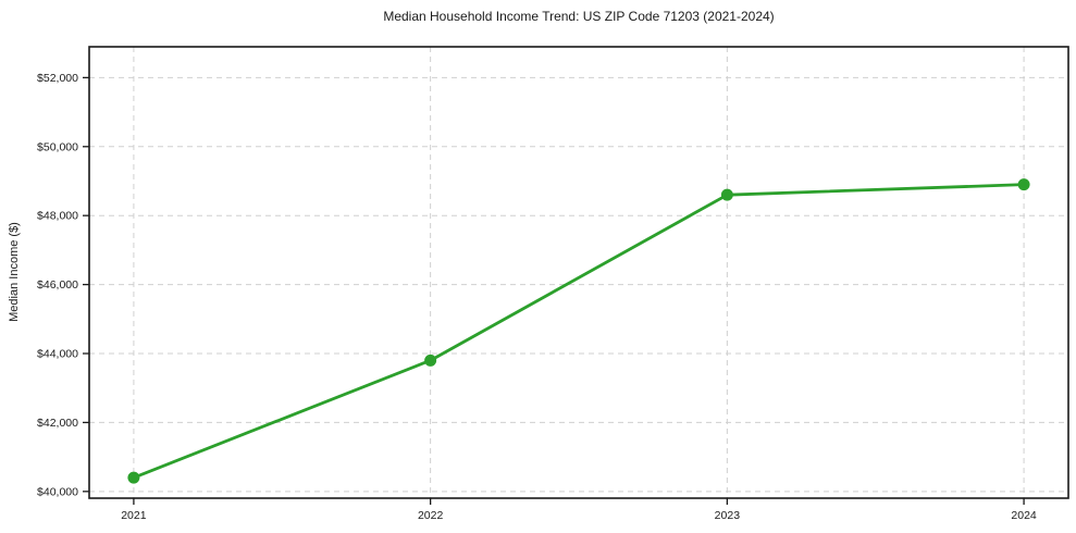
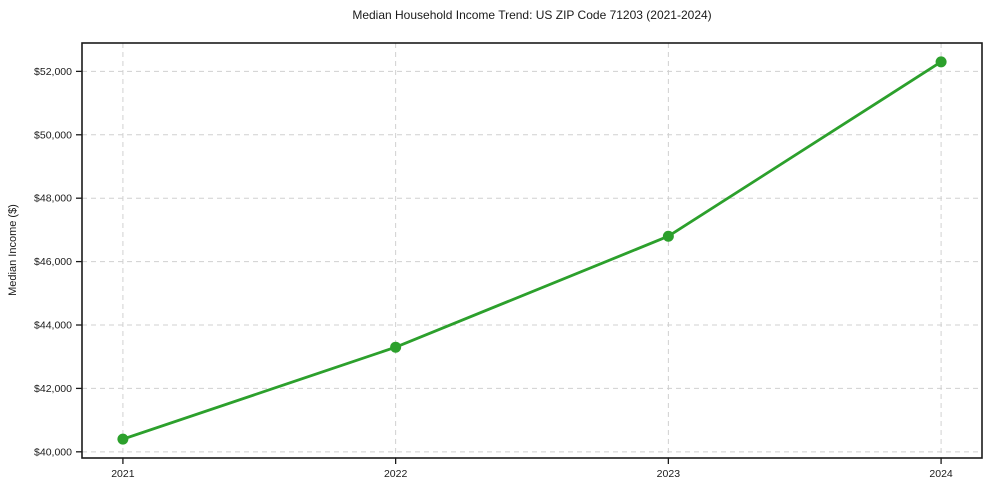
2022: $43800 -> $43300
2023: $48600 -> $46800
2024: $48900 -> $52300
